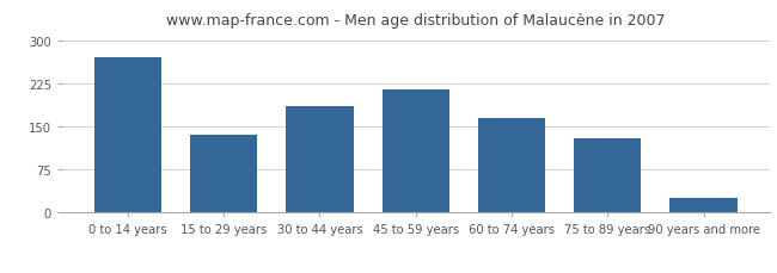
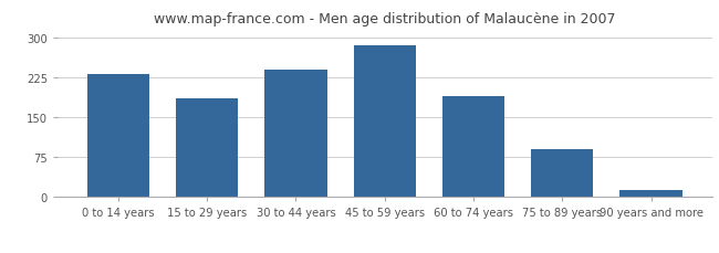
0 to 14 years: 270 -> 232
15 to 29 years: 135 -> 185
30 to 44 years: 185 -> 240
45 to 59 years: 215 -> 285
60 to 74 years: 165 -> 190
75 to 89 years: 130 -> 90
90 years and more: 25 -> 13
